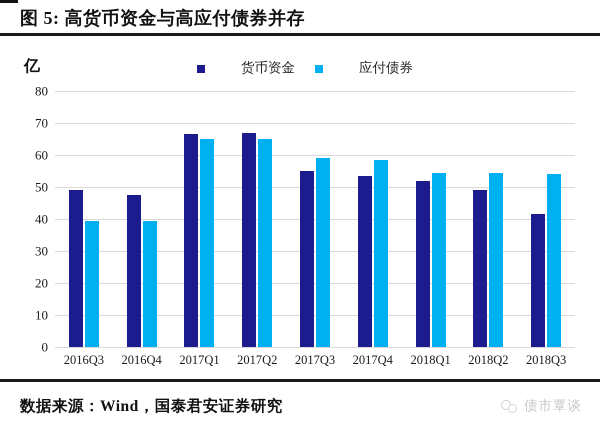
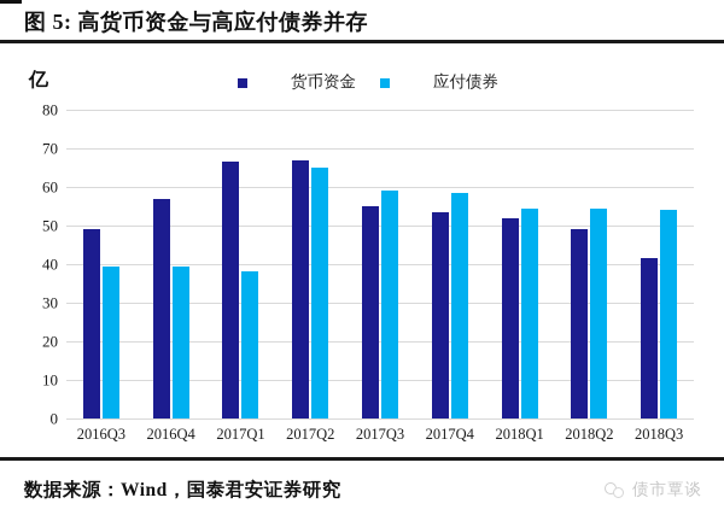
货币资金/2016Q4: 48 -> 57
应付债券/2017Q1: 65 -> 38
